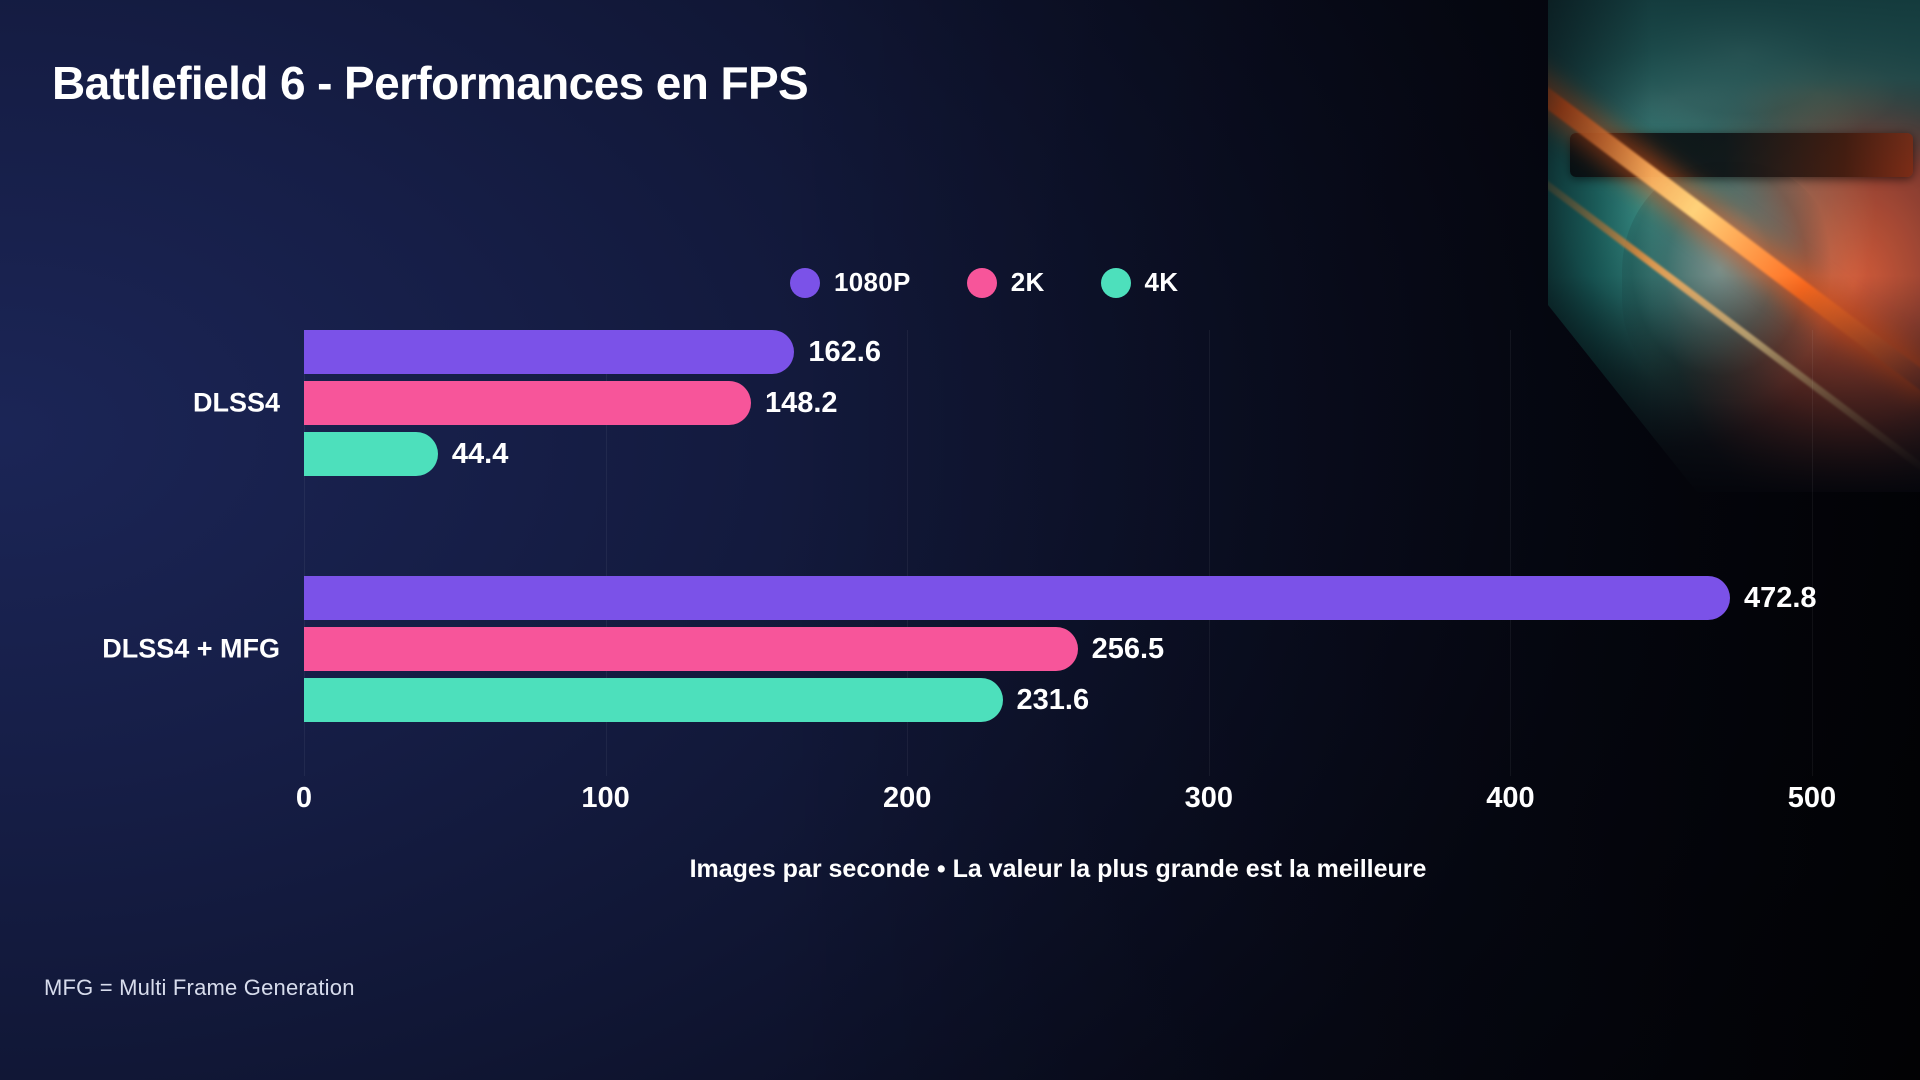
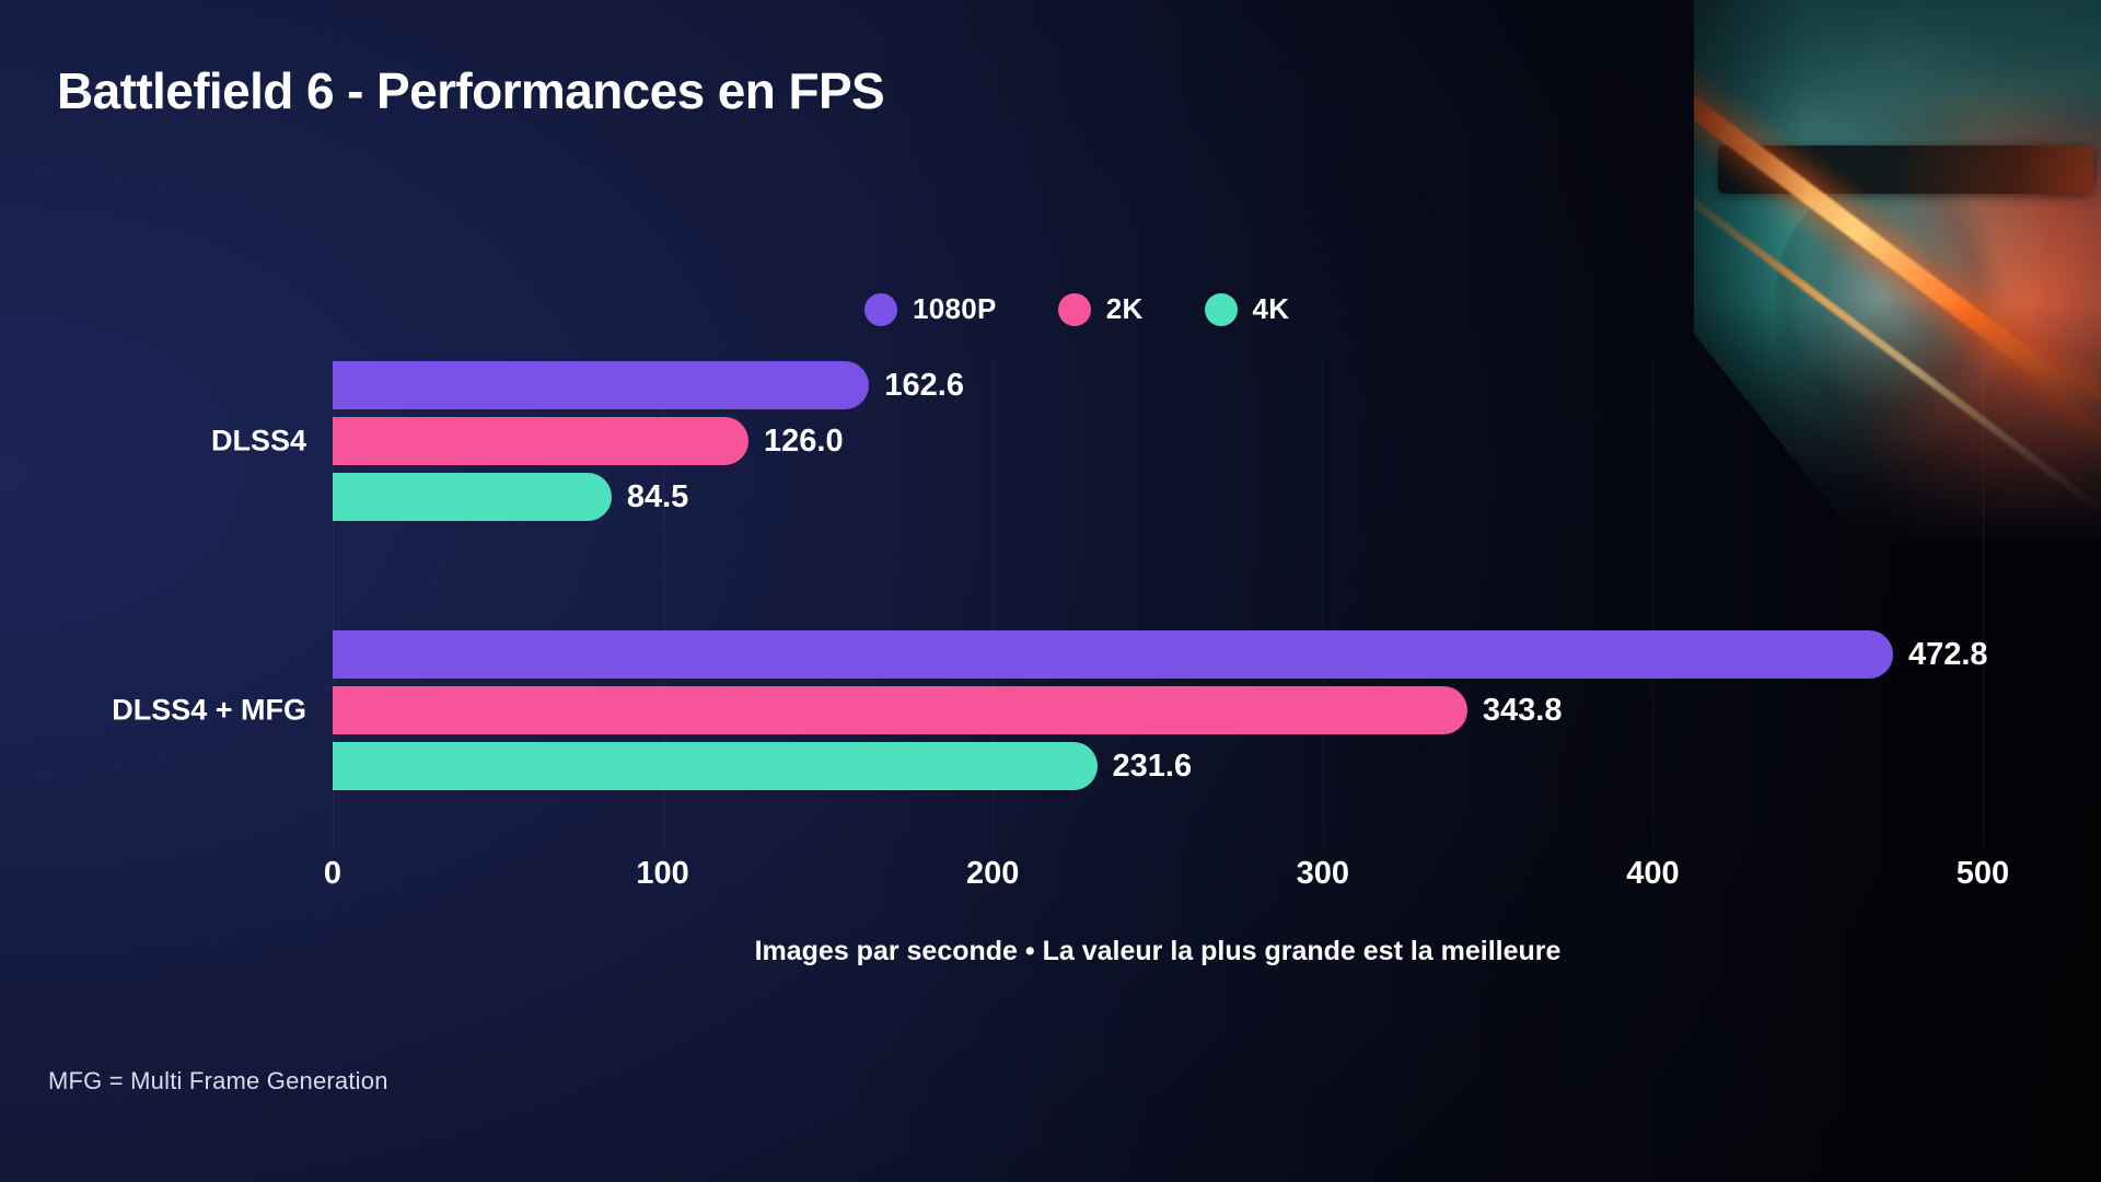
2K/DLSS4: 148.2 -> 126.0
4K/DLSS4: 44.4 -> 84.5
2K/DLSS4 + MFG: 256.5 -> 343.8
